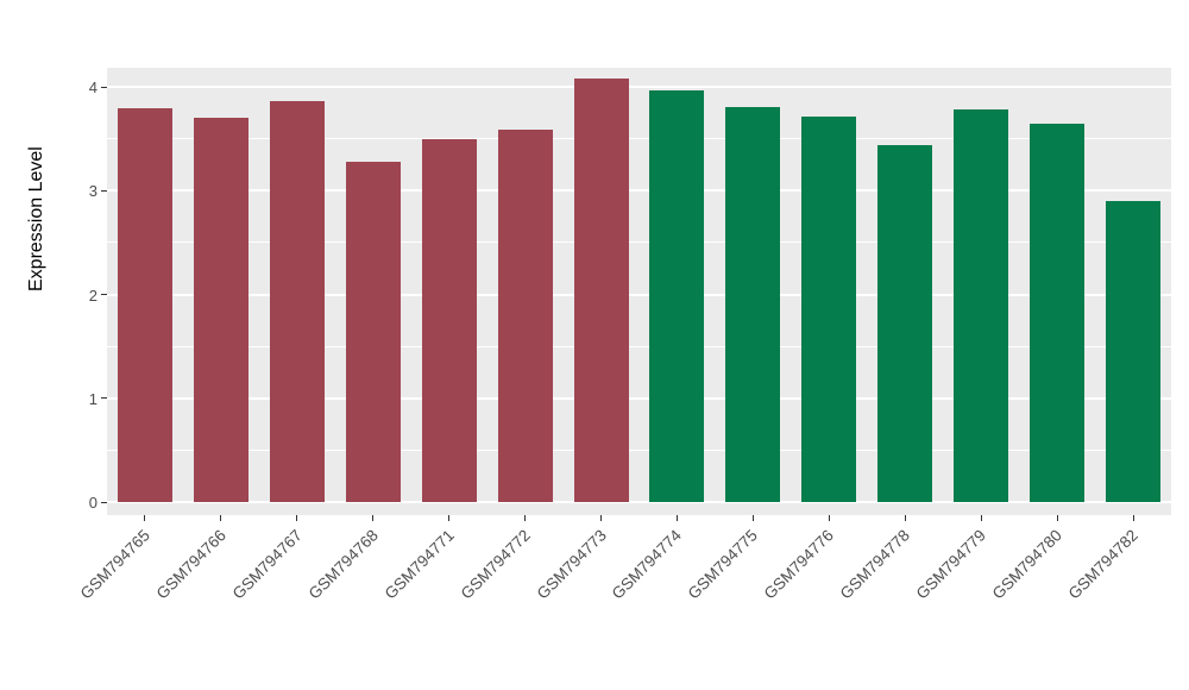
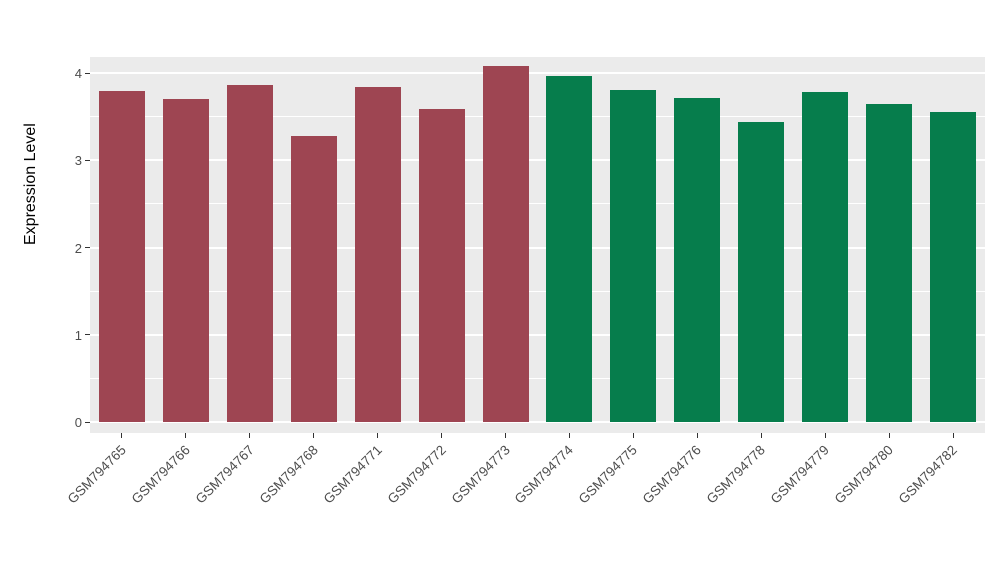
GSM794771: 3.5 -> 3.8
GSM794782: 2.9 -> 3.5
